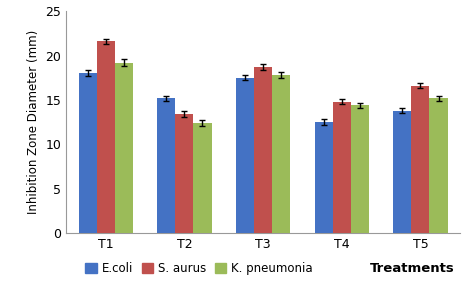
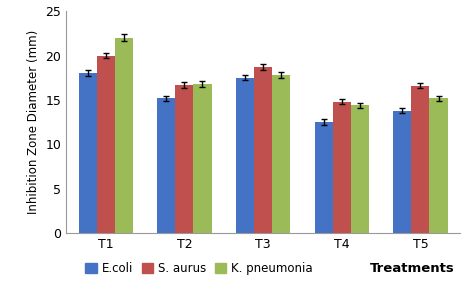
S. aurus/T1: 21.6 -> 20.0
K. pneumonia/T1: 19.2 -> 22.0
S. aurus/T2: 13.4 -> 16.7
K. pneumonia/T2: 12.4 -> 16.8
